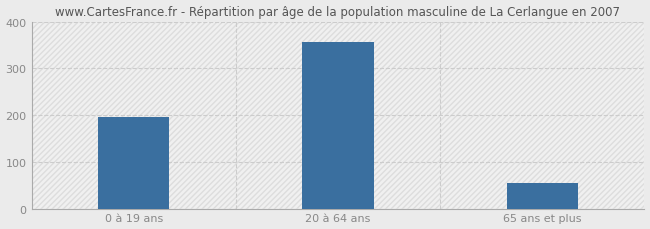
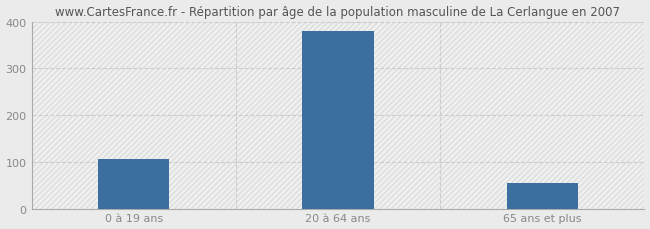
0 à 19 ans: 196 -> 105
20 à 64 ans: 356 -> 380
